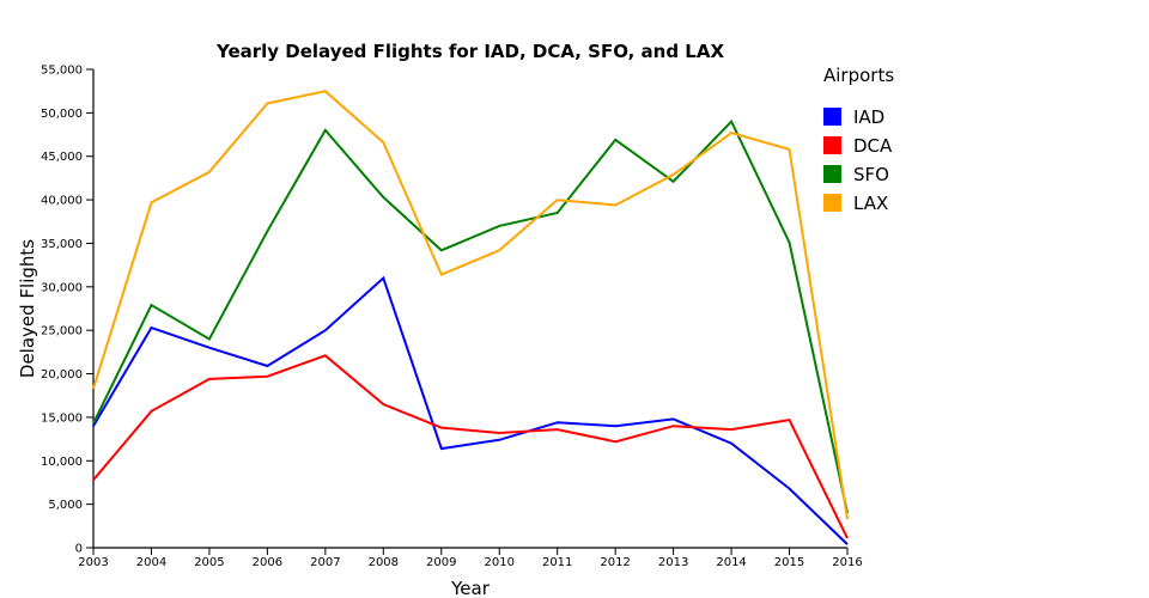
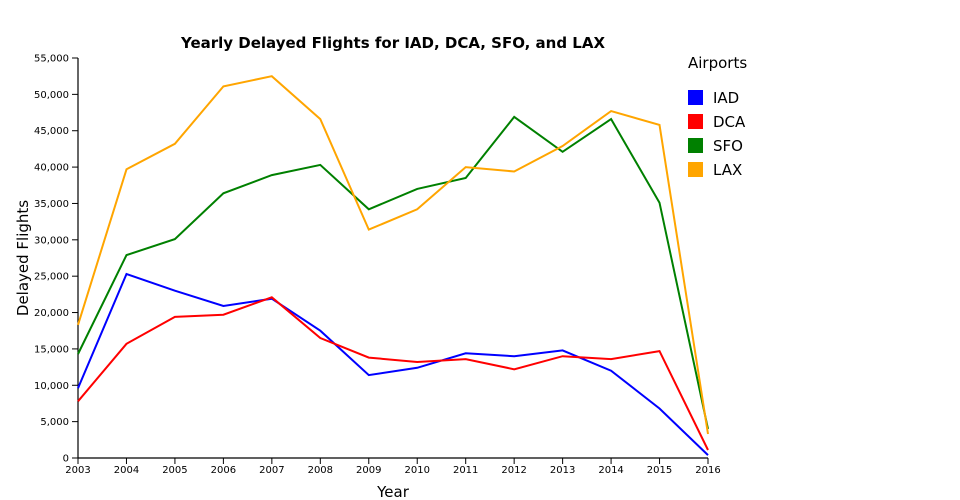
IAD/2003: 14000 -> 10000
SFO/2005: 24000 -> 30000
IAD/2007: 25000 -> 22000
SFO/2007: 48000 -> 39000
IAD/2008: 31000 -> 18000
SFO/2014: 49000 -> 47000
